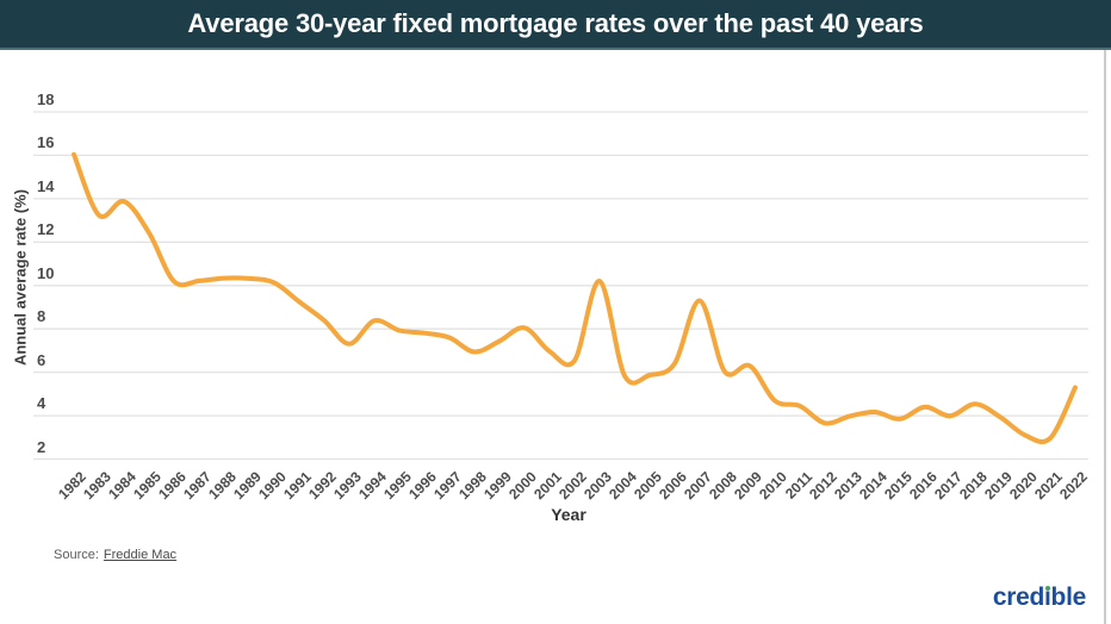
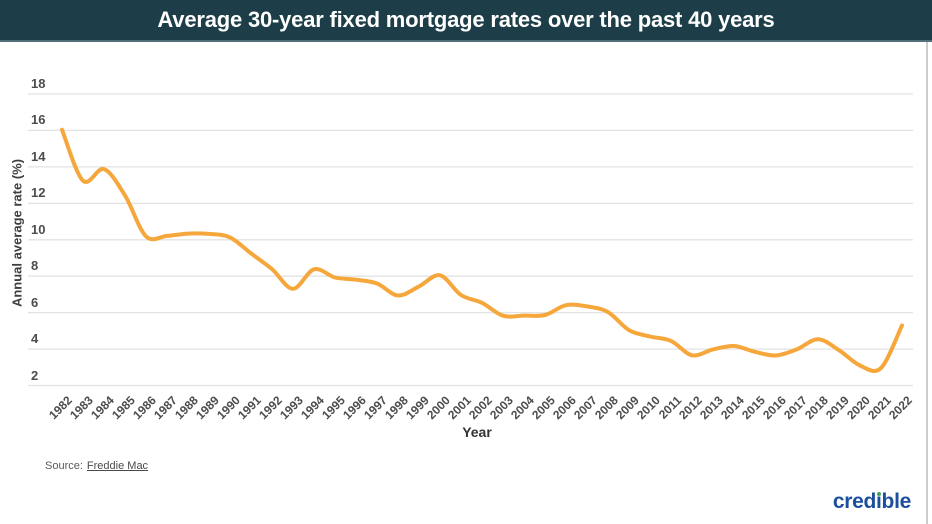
2003: 10.2 -> 5.8
2007: 9.3 -> 6.3
2009: 6.3 -> 5.0
2016: 4.4 -> 3.6
